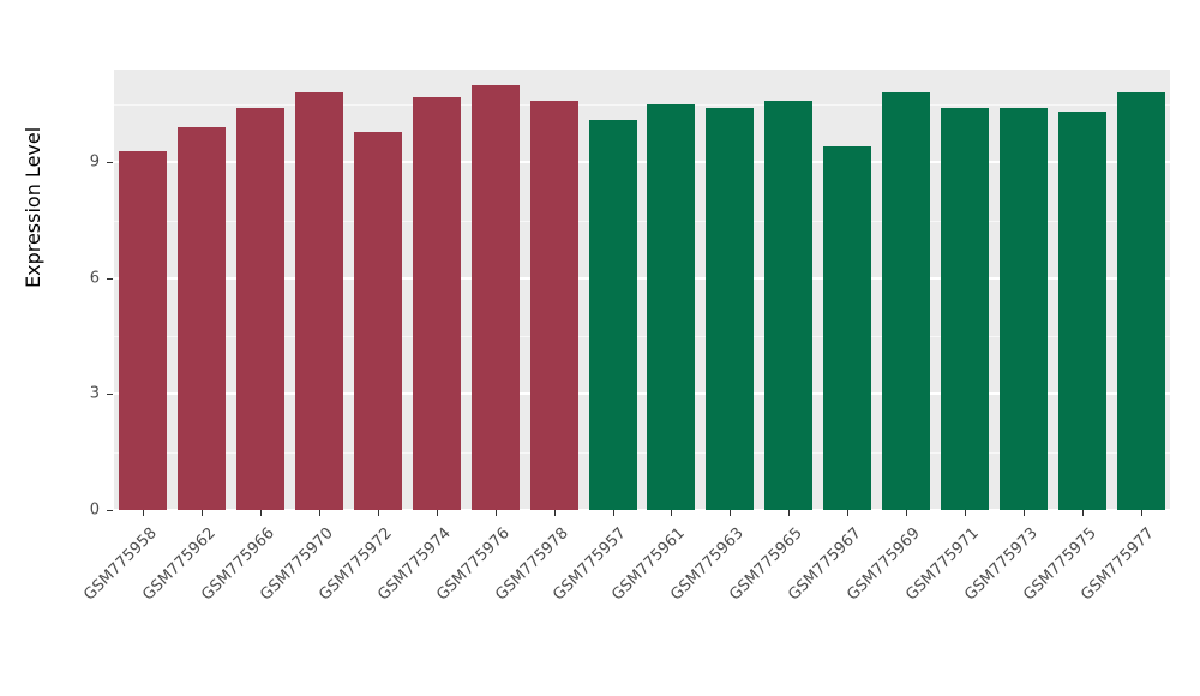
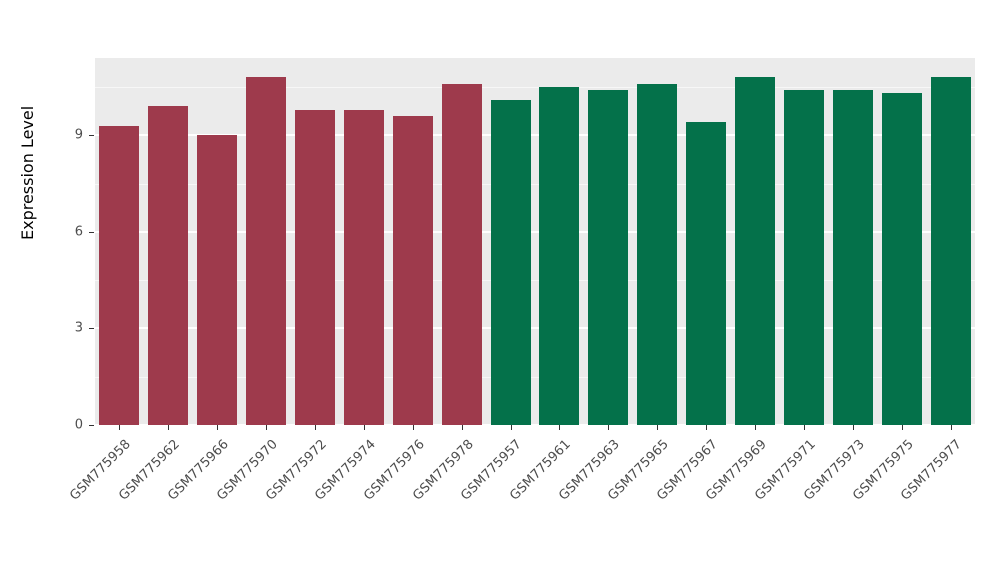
GSM775966: 10.4 -> 9.0
GSM775974: 10.7 -> 9.8
GSM775976: 11.0 -> 9.6
